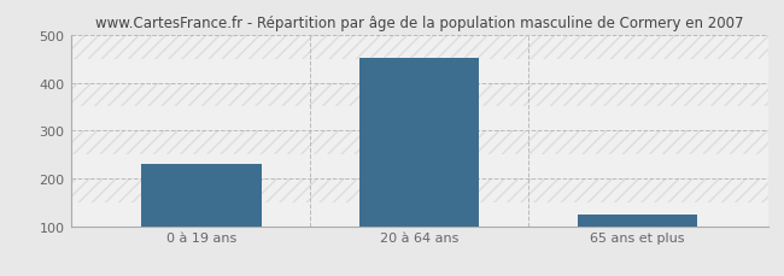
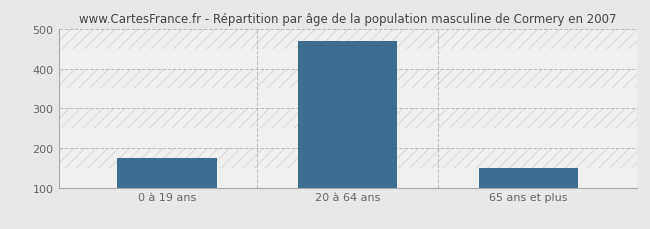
0 à 19 ans: 230 -> 175
20 à 64 ans: 452 -> 470
65 ans et plus: 125 -> 150
